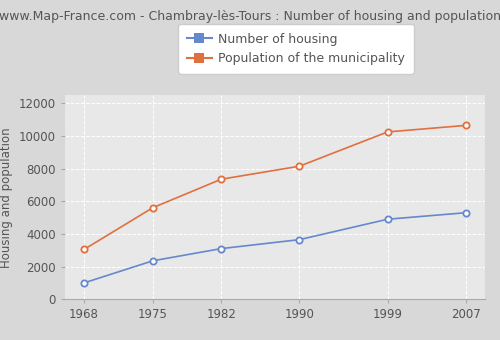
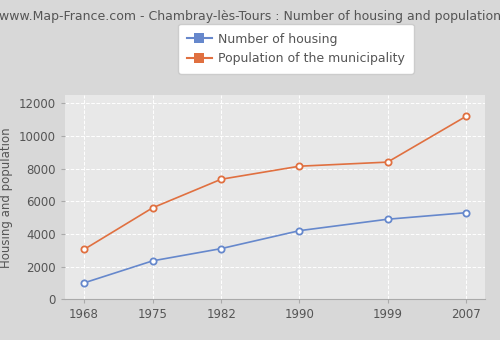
Number of housing/1990: 3600 -> 4200
Population of the municipality/1999: 10200 -> 8400
Population of the municipality/2007: 10600 -> 11200
